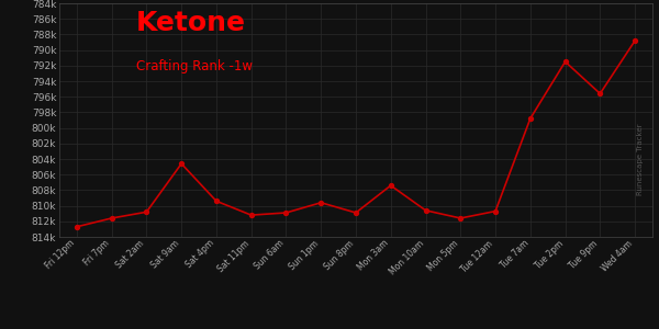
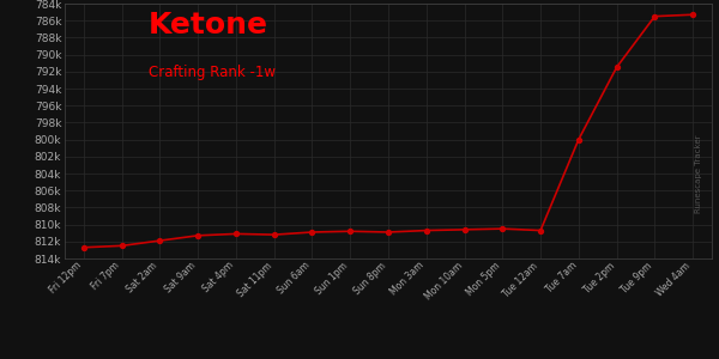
Fri 7pm: 811.6k -> 812.5k
Sat 2am: 810.8k -> 811.9k
Sat 9am: 804.6k -> 811.3k
Sat 4pm: 809.4k -> 811.1k
Sun 1pm: 809.6k -> 810.8k
Mon 3am: 807.4k -> 810.7k
Mon 5pm: 811.6k -> 810.5k
Tue 7am: 798.8k -> 800.0k
Tue 9pm: 795.6k -> 785.5k
Wed 4am: 788.8k -> 785.3k
